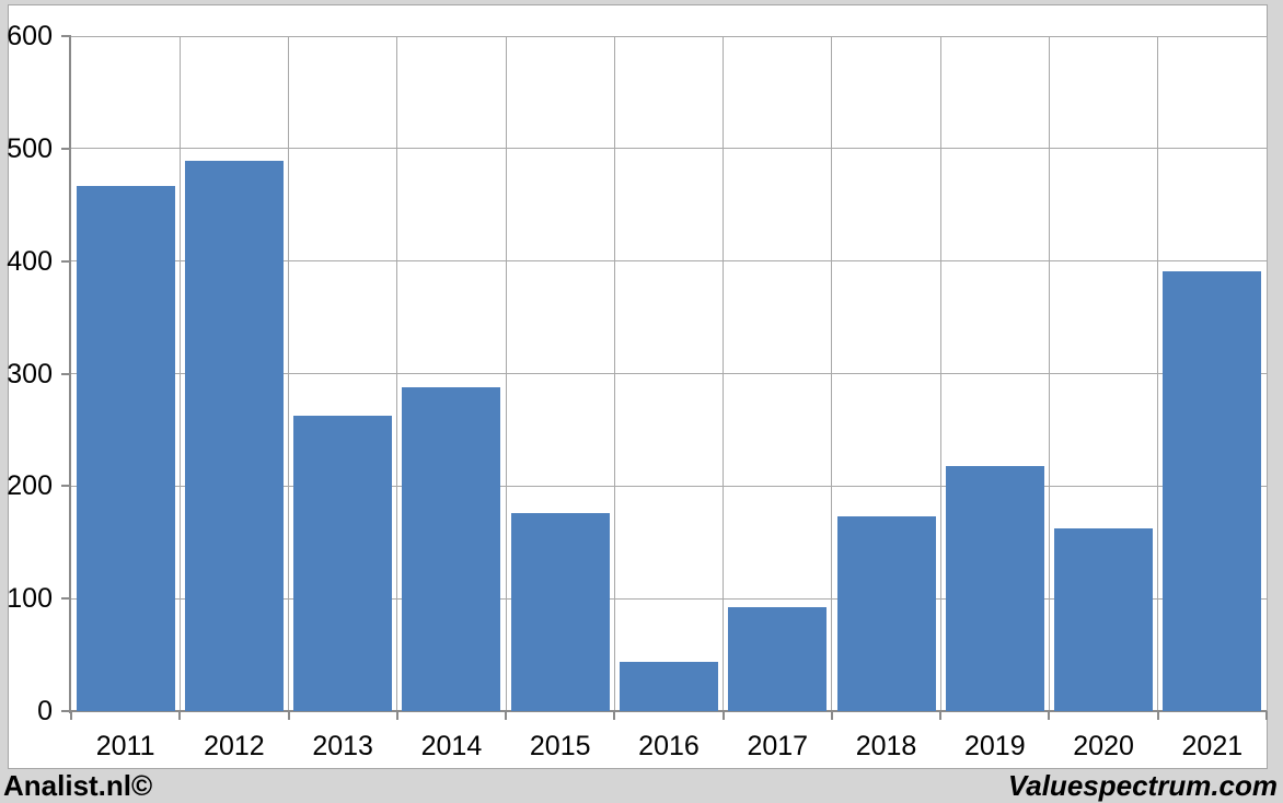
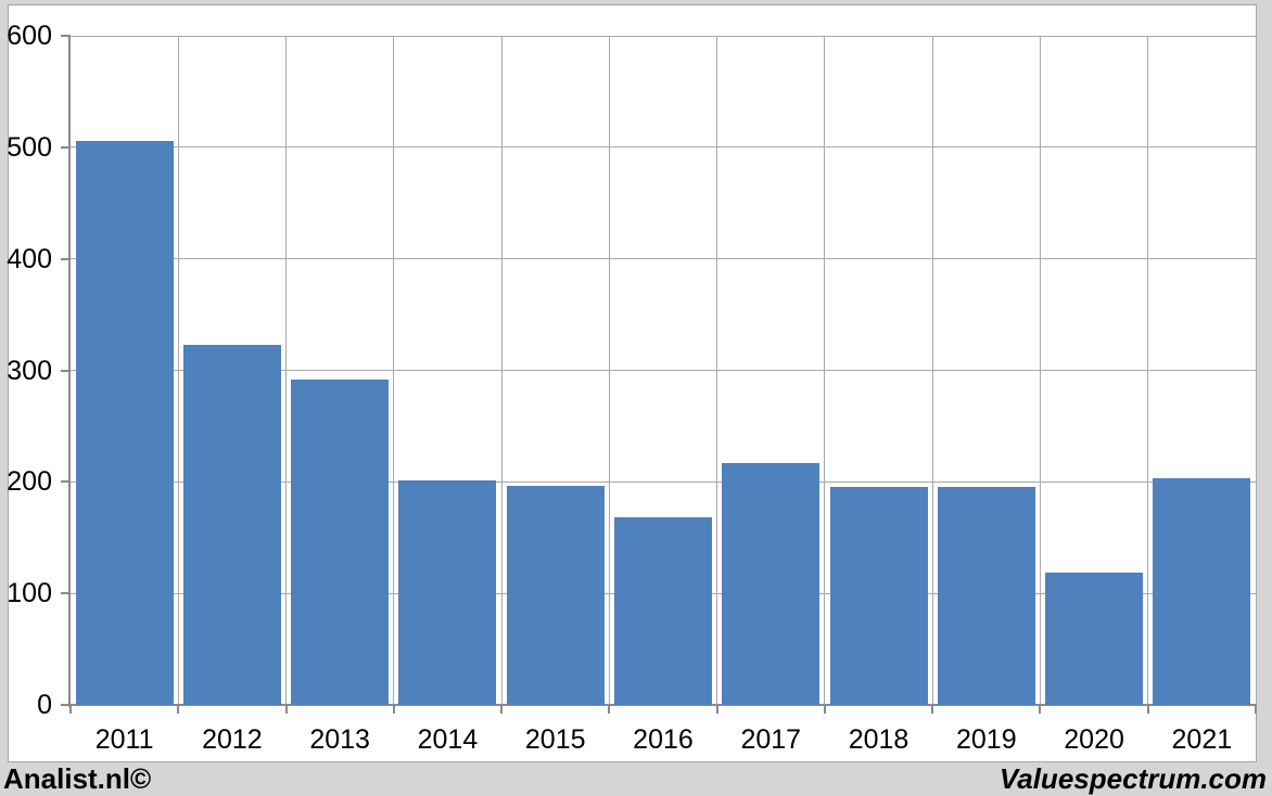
2011: 467 -> 506
2012: 489 -> 323
2013: 263 -> 292
2014: 288 -> 201
2015: 176 -> 196
2016: 44 -> 168
2017: 92 -> 217
2018: 173 -> 195
2019: 218 -> 195
2020: 162 -> 119
2021: 391 -> 203
